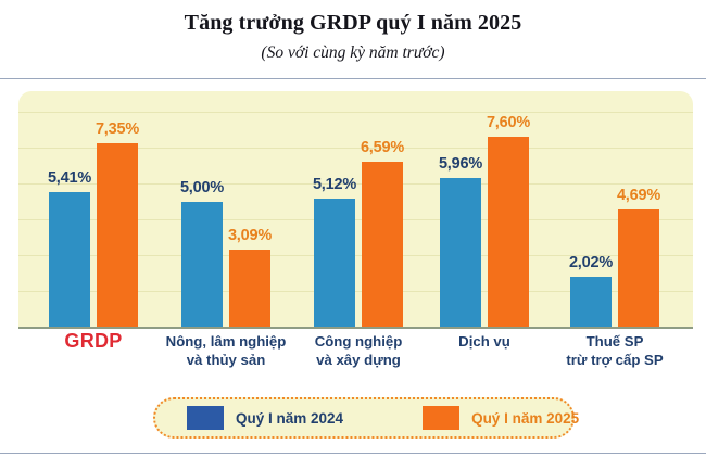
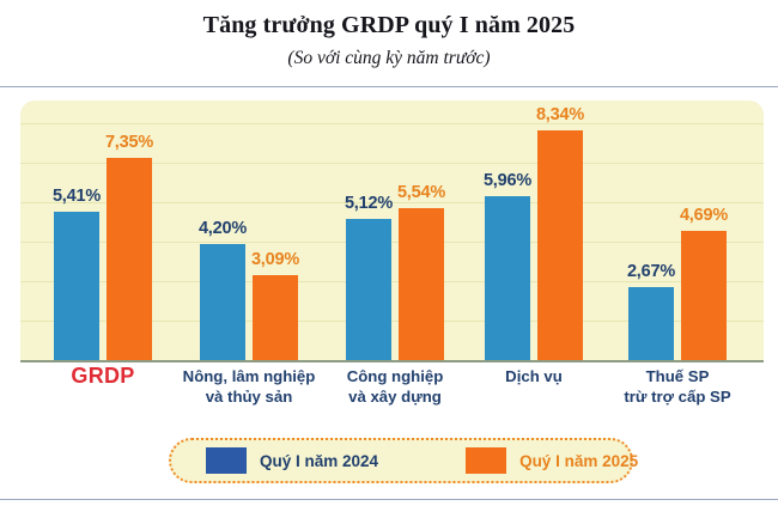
Quý I năm 2024/Nông, lâm nghiệp và thủy sản: 5,00% -> 4,20%
Quý I năm 2025/Công nghiệp và xây dựng: 6,59% -> 5,54%
Quý I năm 2025/Dịch vụ: 7,60% -> 8,34%
Quý I năm 2024/Thuế SP trừ trợ cấp SP: 2,02% -> 2,67%
